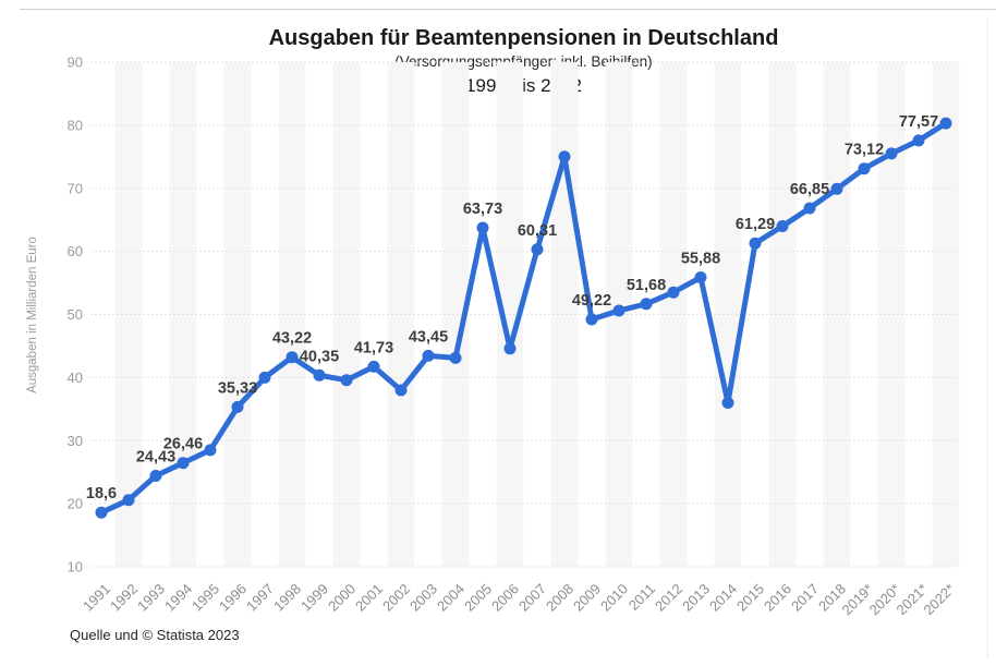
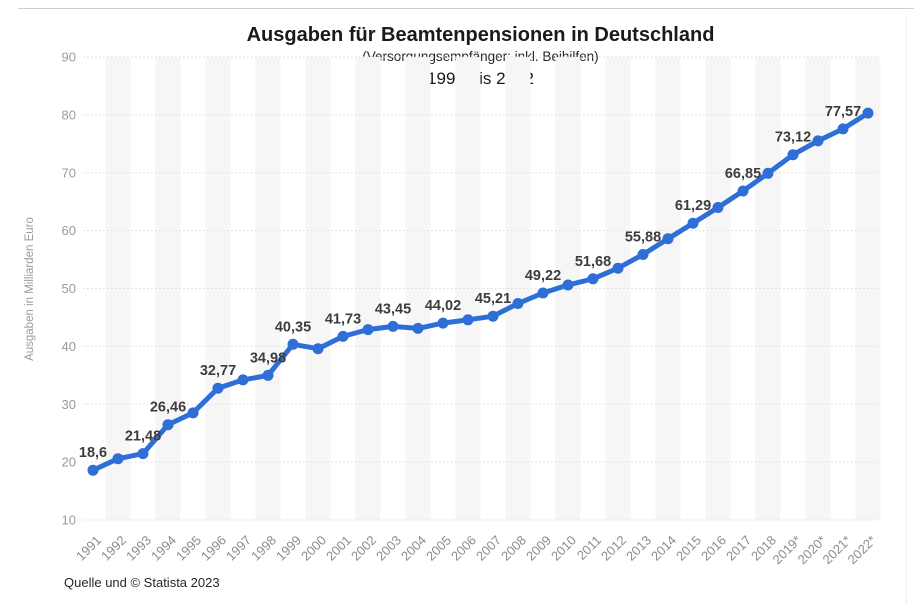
1993: 24,43 -> 21,48
1996: 35,33 -> 32,77
1997: 40 -> 34
1998: 43,22 -> 34,98
2002: 38 -> 43
2005: 63,73 -> 44,02
2007: 60,31 -> 45,21
2008: 75 -> 47
2014: 36 -> 59
